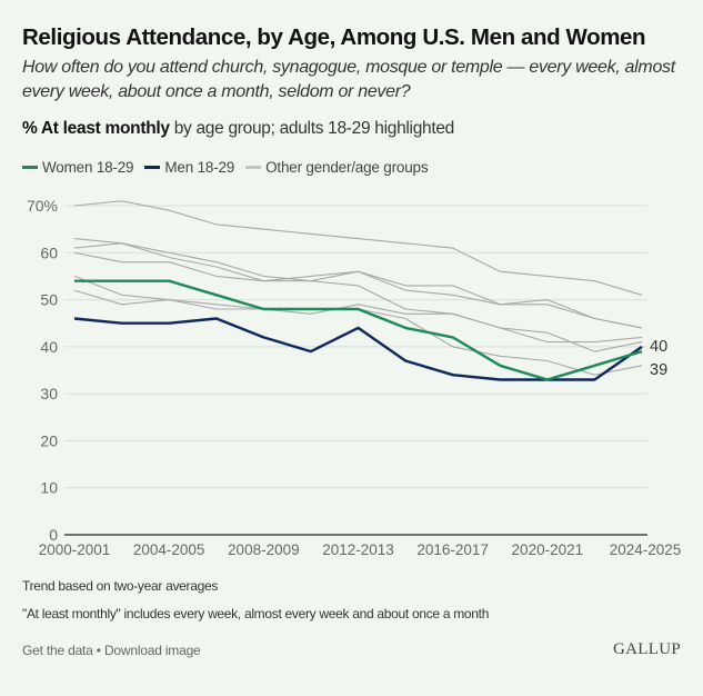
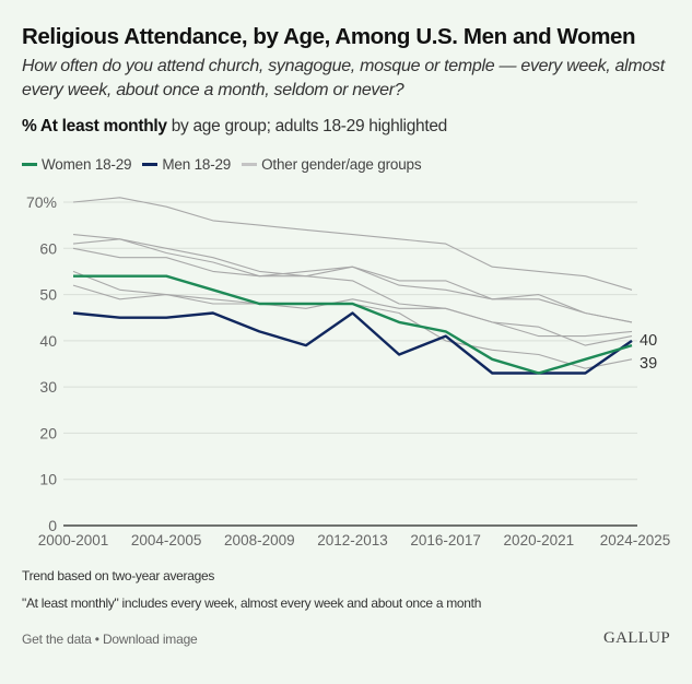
Men 18-29/2012-2013: 44% -> 46%
Men 18-29/2016-2017: 34% -> 41%
